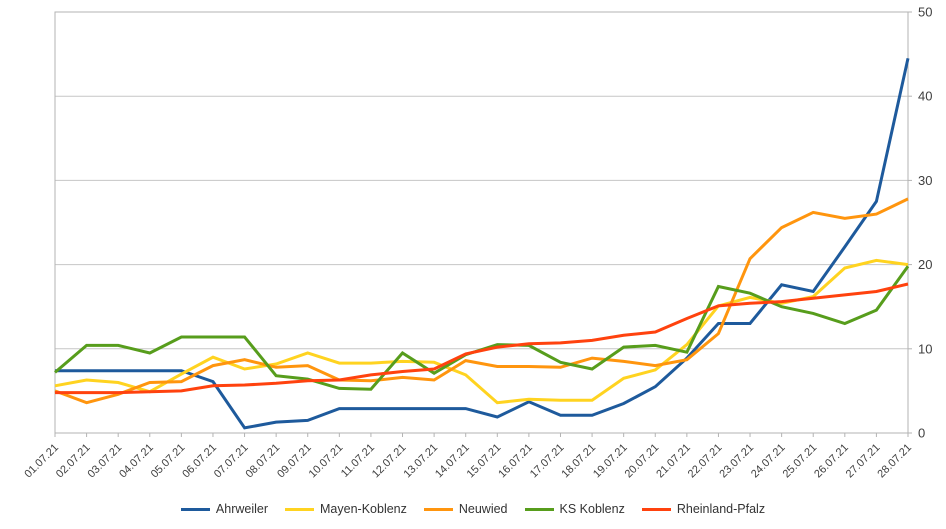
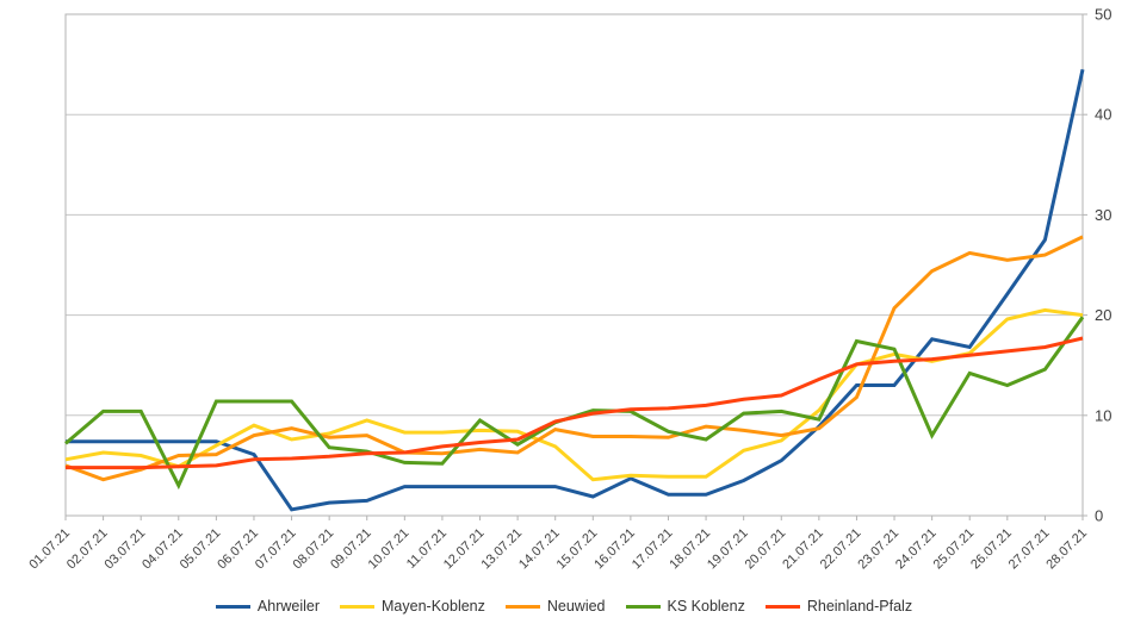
KS Koblenz/04.07.21: 10 -> 3
KS Koblenz/24.07.21: 15 -> 8
